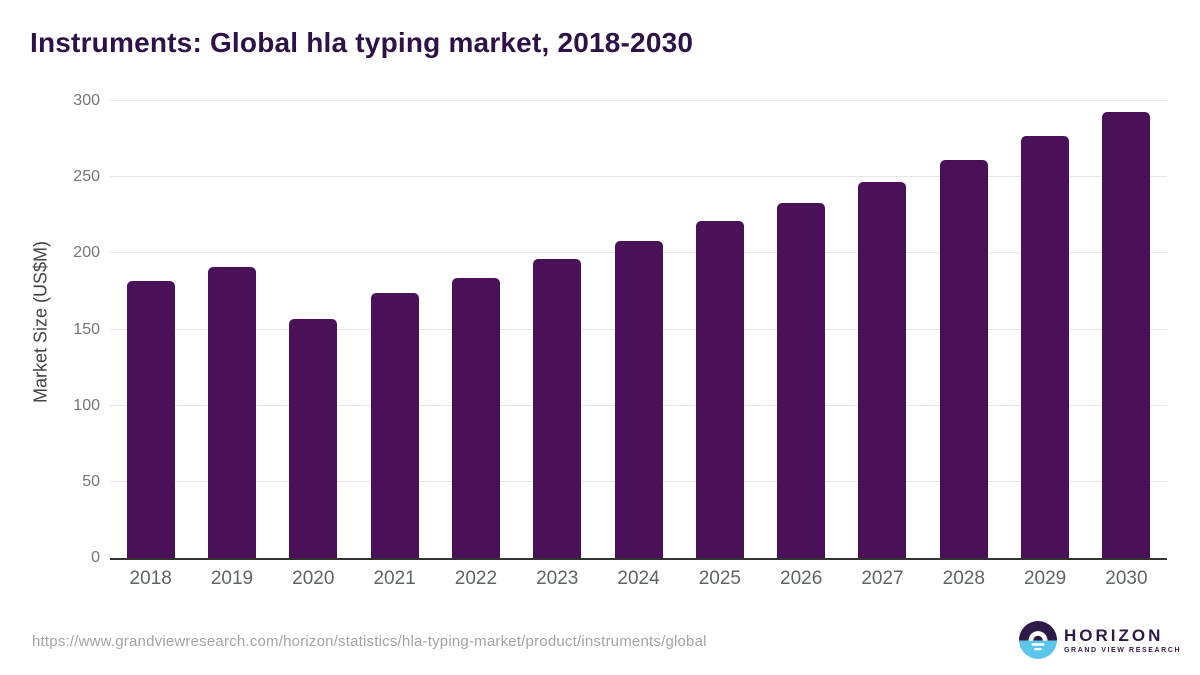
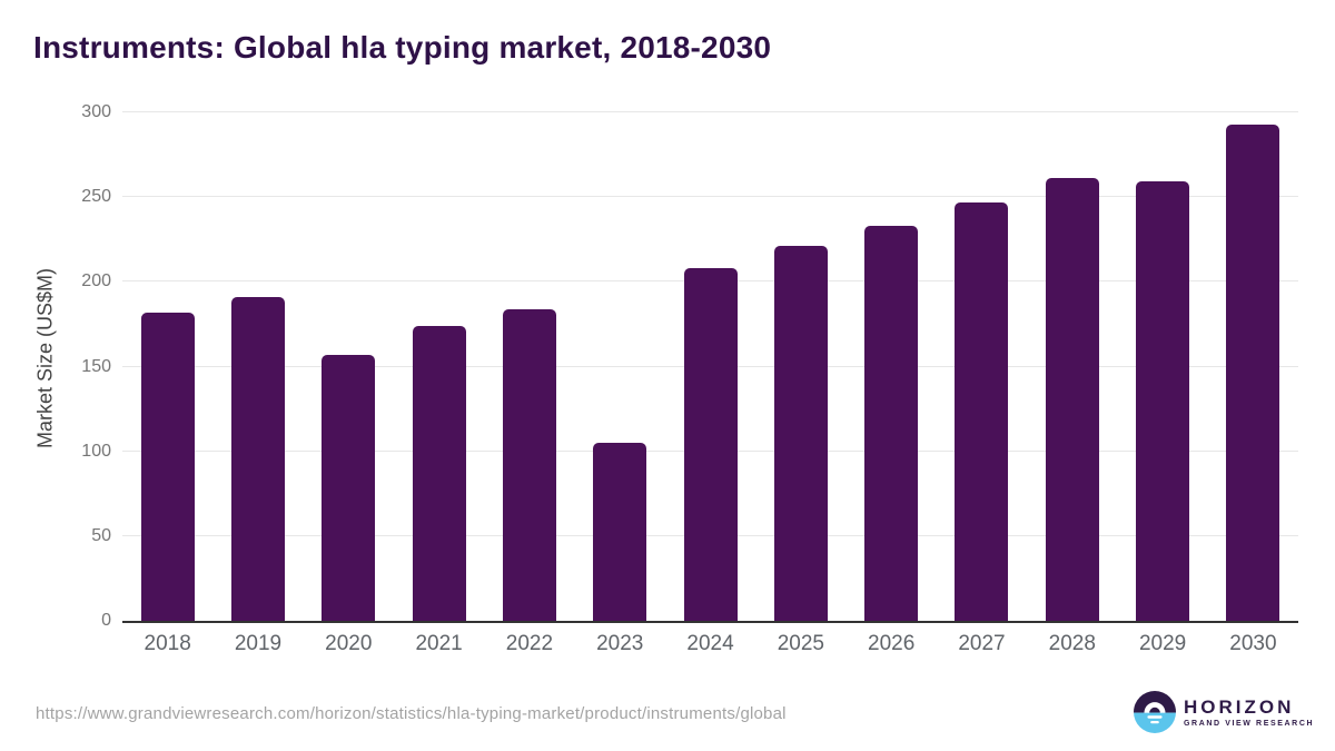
2023: 196 -> 105
2029: 277 -> 259
